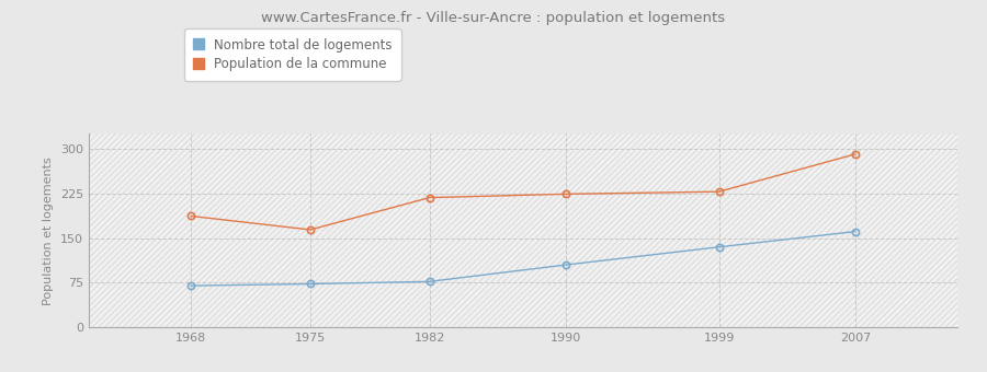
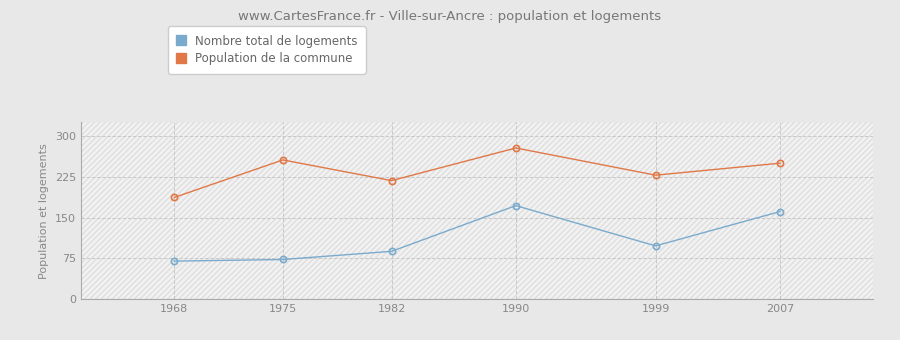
Population de la commune/1975: 164 -> 256
Nombre total de logements/1982: 77 -> 88
Nombre total de logements/1990: 105 -> 172
Population de la commune/1990: 224 -> 278
Nombre total de logements/1999: 135 -> 98
Population de la commune/2007: 291 -> 250
